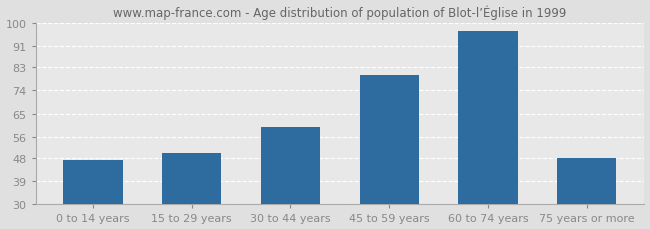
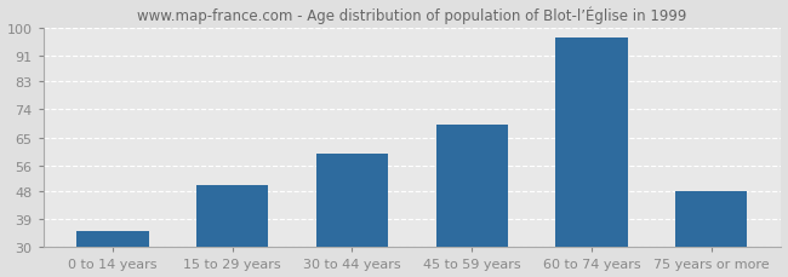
0 to 14 years: 47 -> 35
45 to 59 years: 80 -> 69
